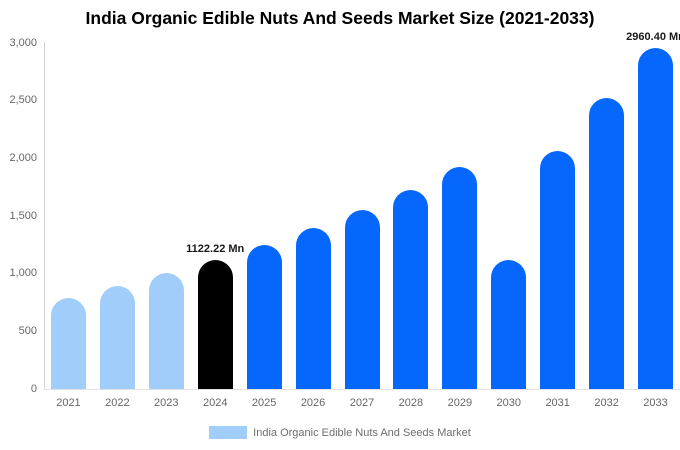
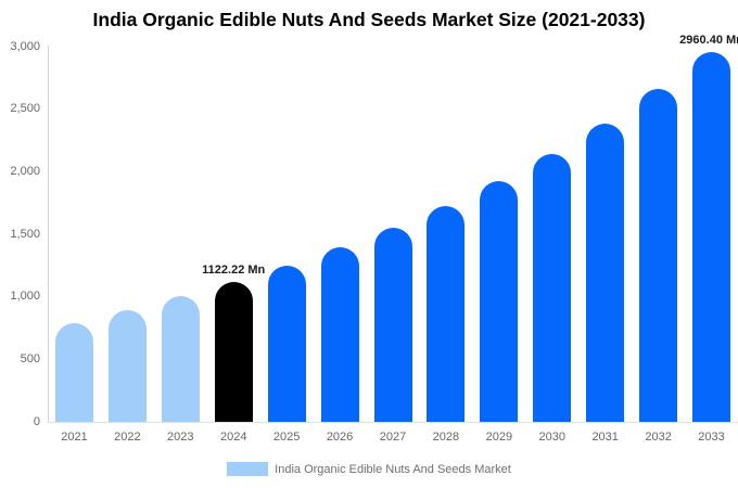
2030: 1120 -> 2140
2031: 2060 -> 2390
2032: 2520 -> 2660
